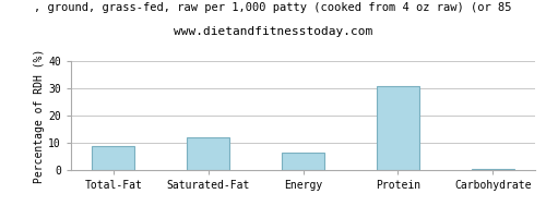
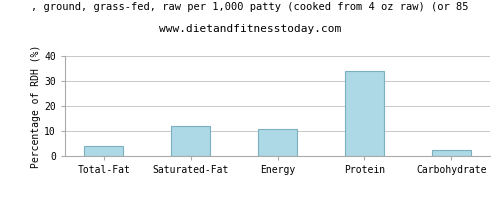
Total-Fat: 9.0 -> 4.0
Energy: 6.5 -> 11.0
Protein: 31.0 -> 34.0
Carbohydrate: 0.3 -> 2.5
